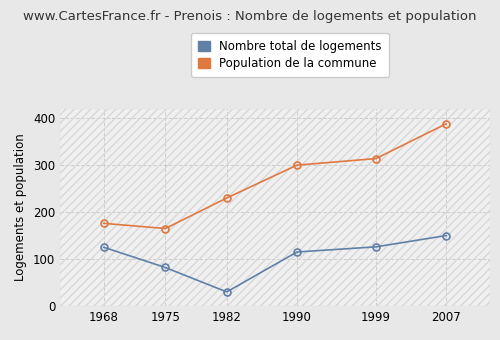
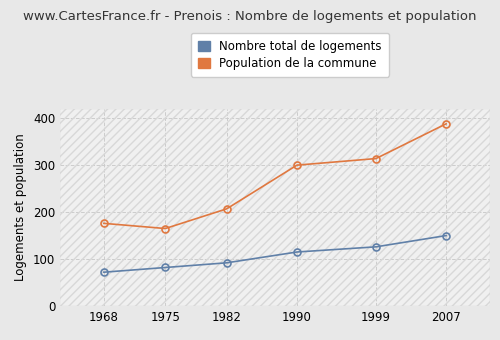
Nombre total de logements/1968: 125 -> 72
Nombre total de logements/1982: 30 -> 92
Population de la commune/1982: 230 -> 207
